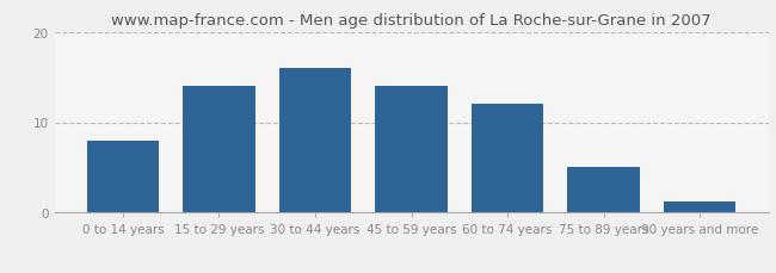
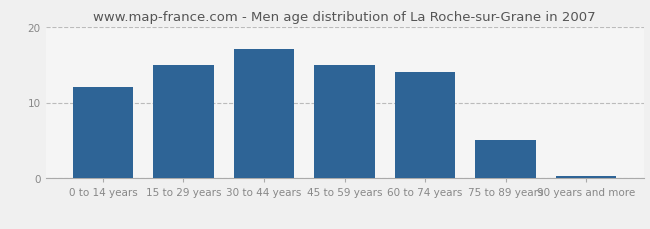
0 to 14 years: 8.0 -> 12.0
15 to 29 years: 14.0 -> 15.0
30 to 44 years: 16.0 -> 17.0
45 to 59 years: 14.0 -> 15.0
60 to 74 years: 12.0 -> 14.0
90 years and more: 1.2 -> 0.3
